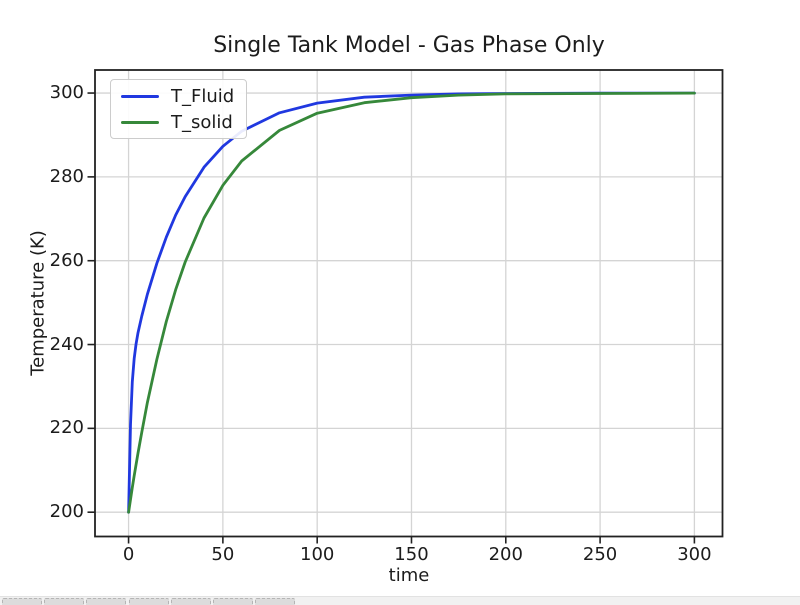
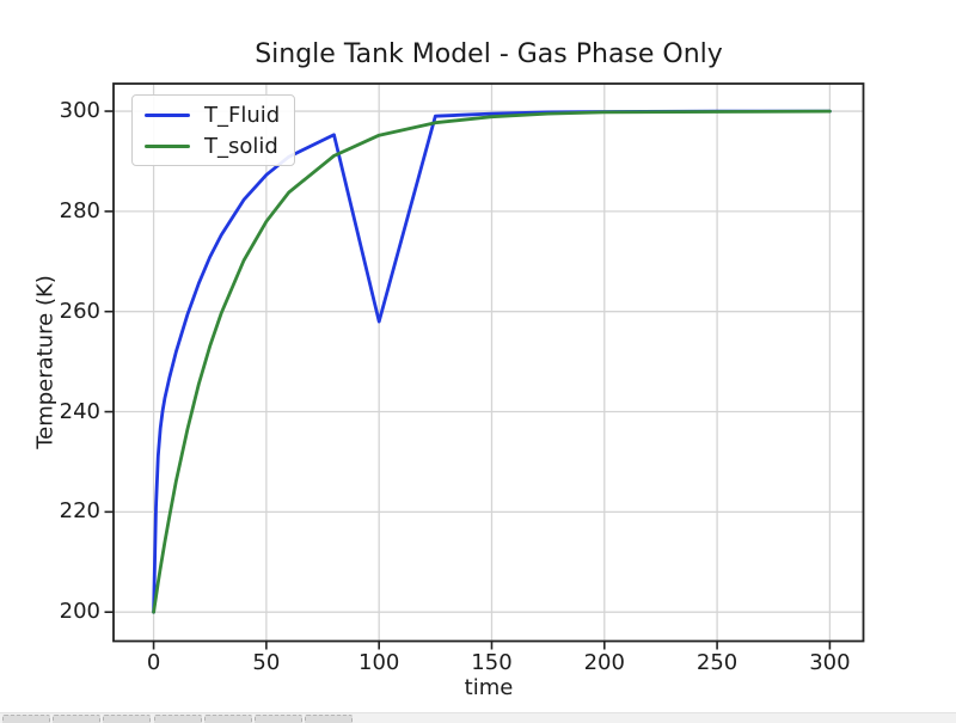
T_Fluid/100: 298 -> 258
